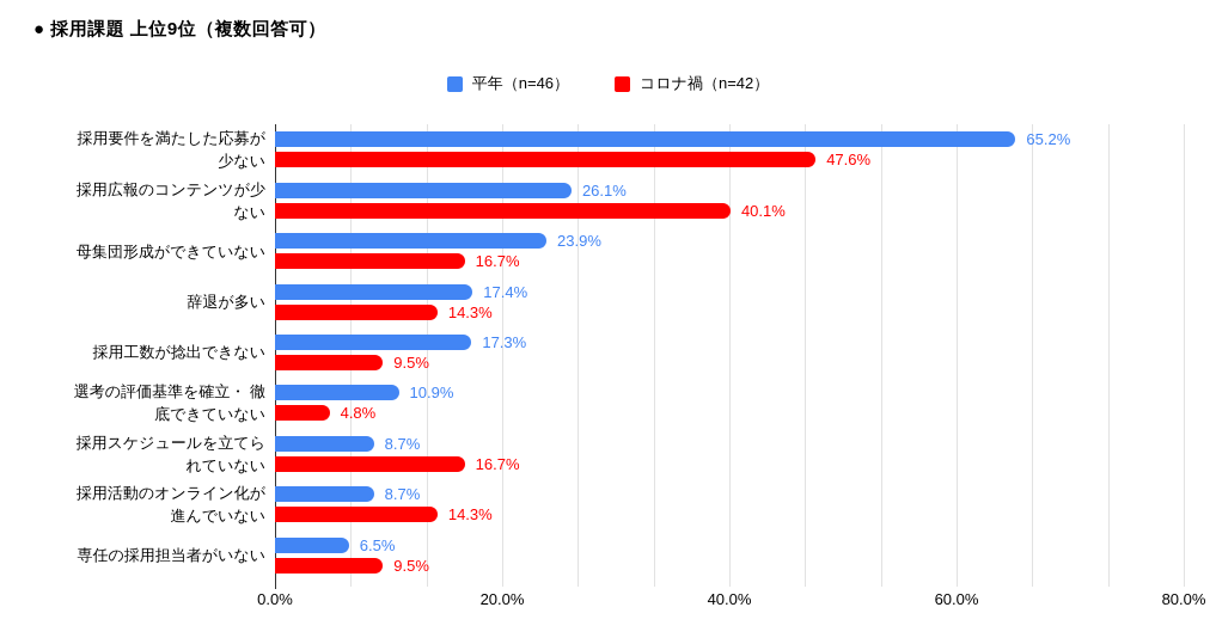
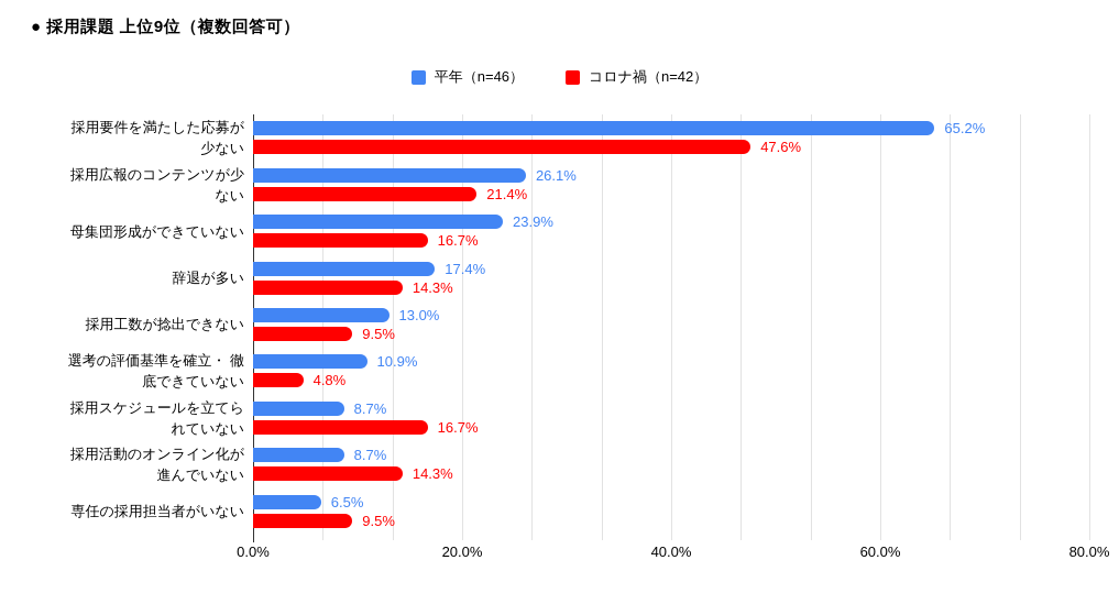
コロナ禍（n=42）/採用広報のコンテンツが少ない: 40.1% -> 21.4%
平年（n=46）/採用工数が捻出できない: 17.3% -> 13.0%
